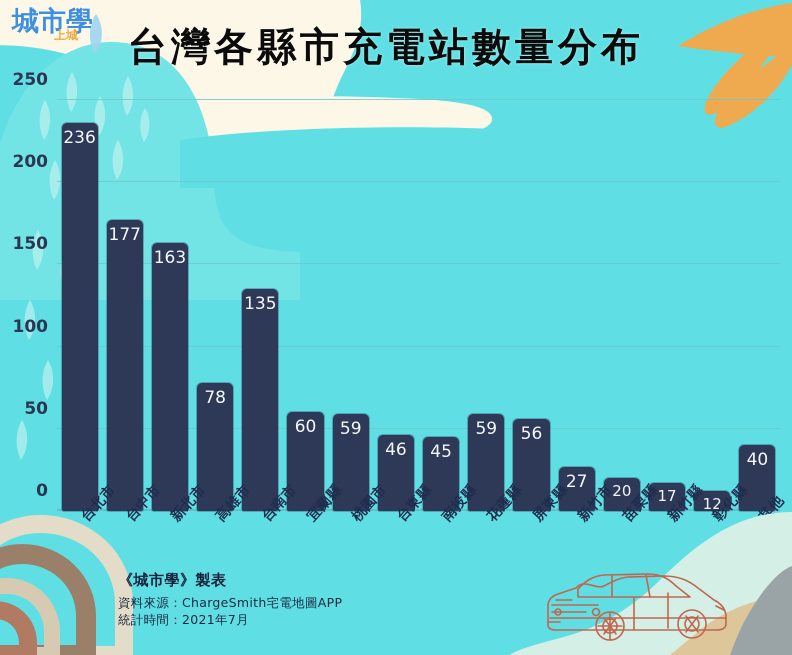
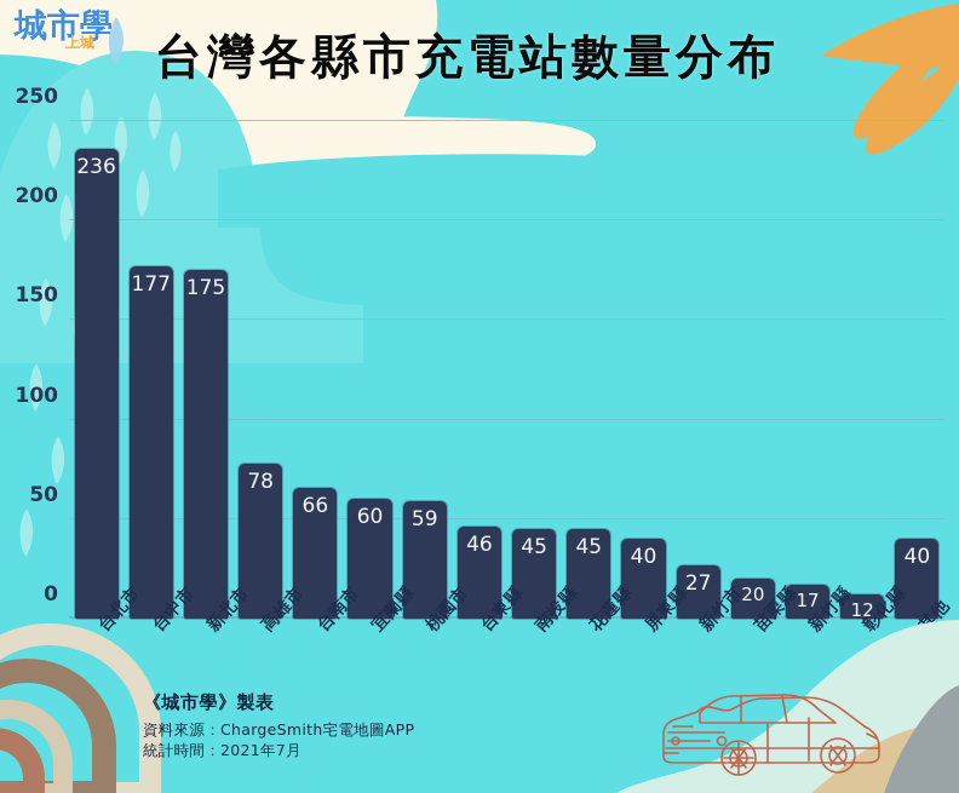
新北市: 163 -> 175
台南市: 135 -> 66
花蓮縣: 59 -> 45
屏東縣: 56 -> 40
